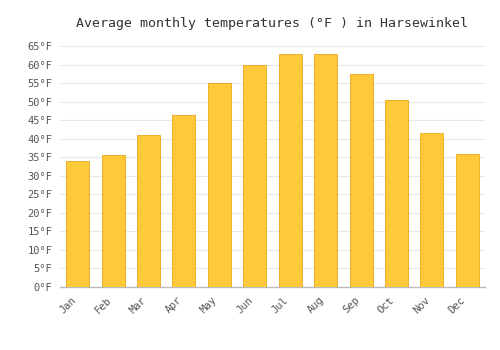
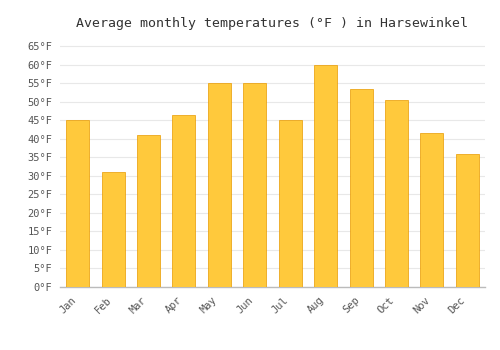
Jan: 34.0°F -> 45.0°F
Feb: 35.5°F -> 31.0°F
Jun: 60.0°F -> 55.0°F
Jul: 63.0°F -> 45.0°F
Aug: 63.0°F -> 60.0°F
Sep: 57.5°F -> 53.5°F
